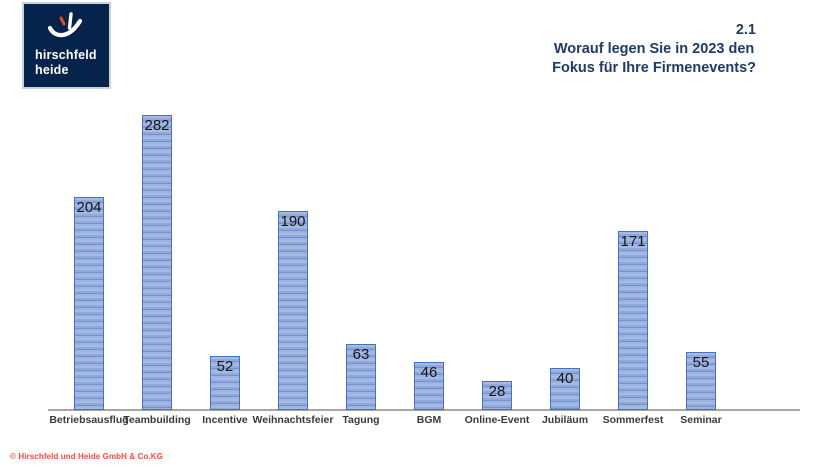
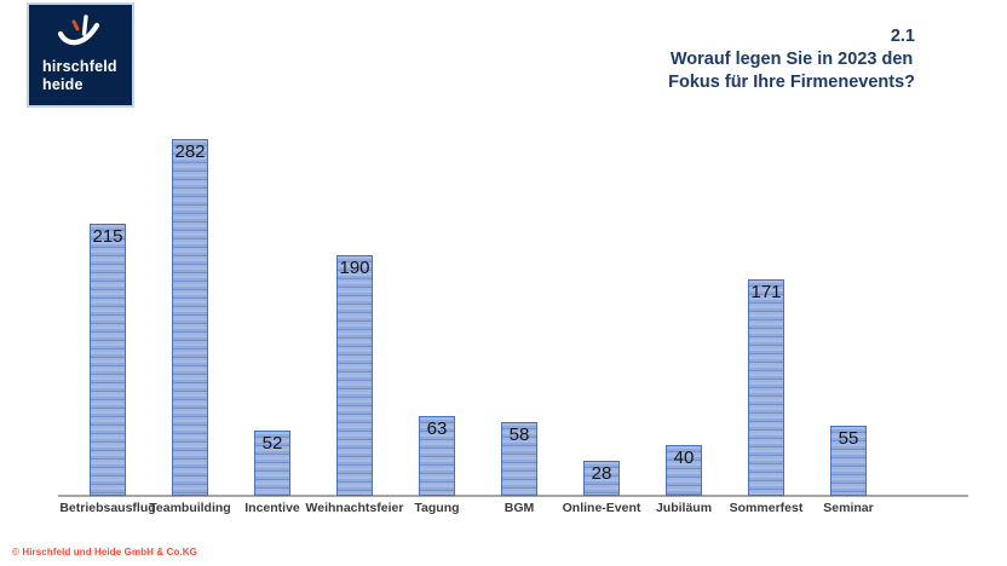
Betriebsausflug: 204 -> 215
BGM: 46 -> 58
